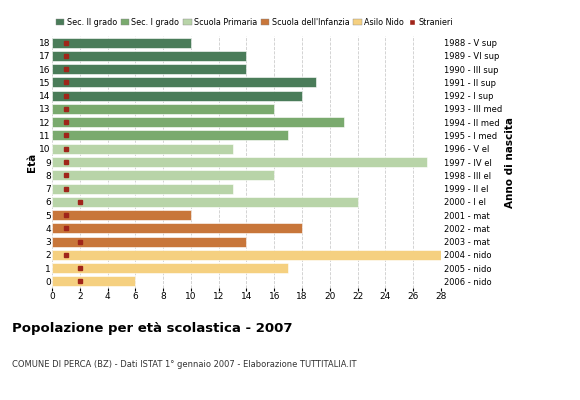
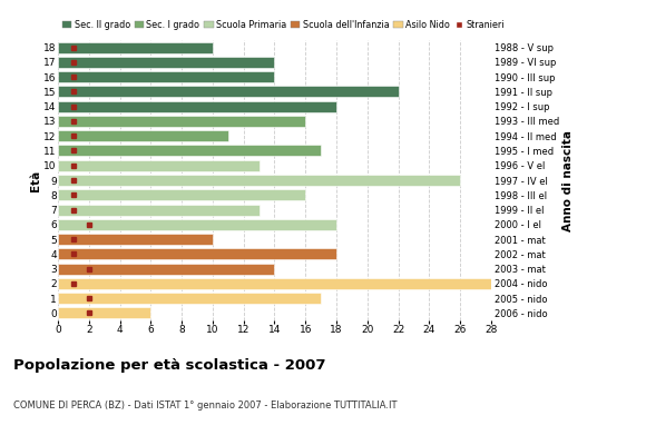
15: 19 -> 22
12: 21 -> 11
9: 27 -> 26
6: 22 -> 18
